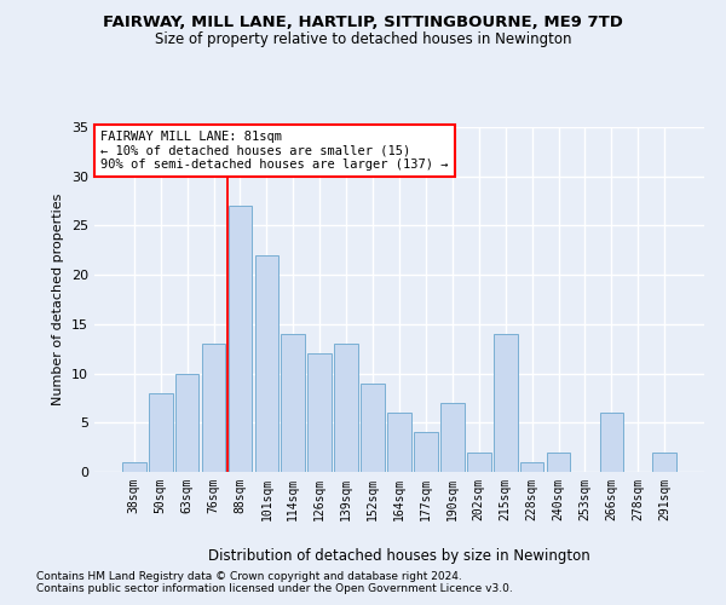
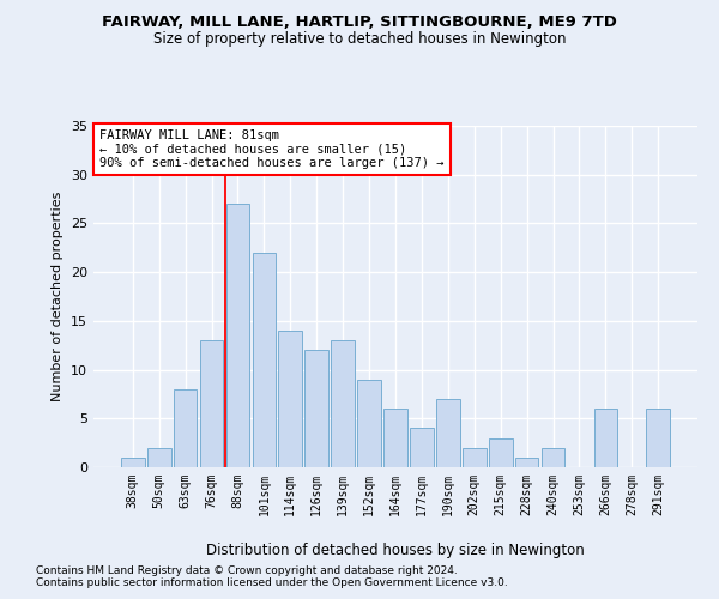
50sqm: 8 -> 2
63sqm: 10 -> 8
215sqm: 14 -> 3
291sqm: 2 -> 6
